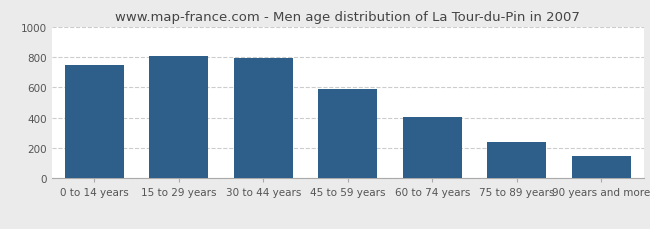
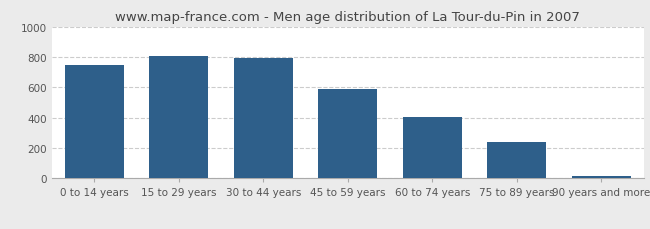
90 years and more: 150 -> 20
